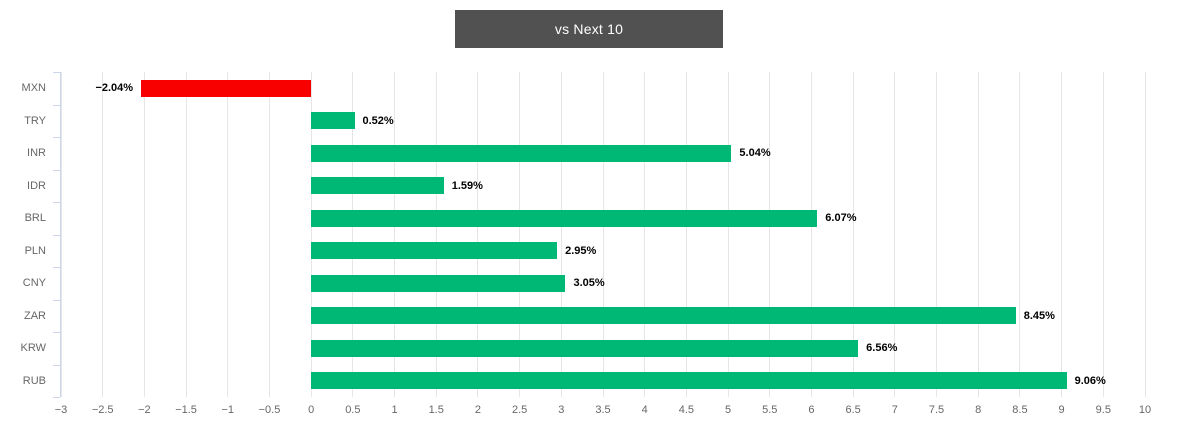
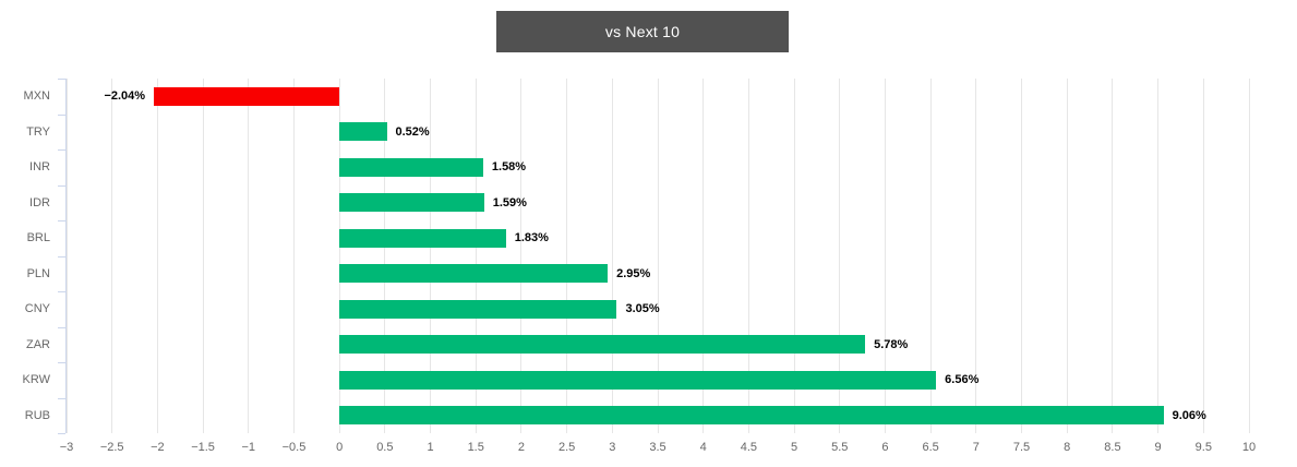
INR: 5.04% -> 1.58%
BRL: 6.07% -> 1.83%
ZAR: 8.45% -> 5.78%
